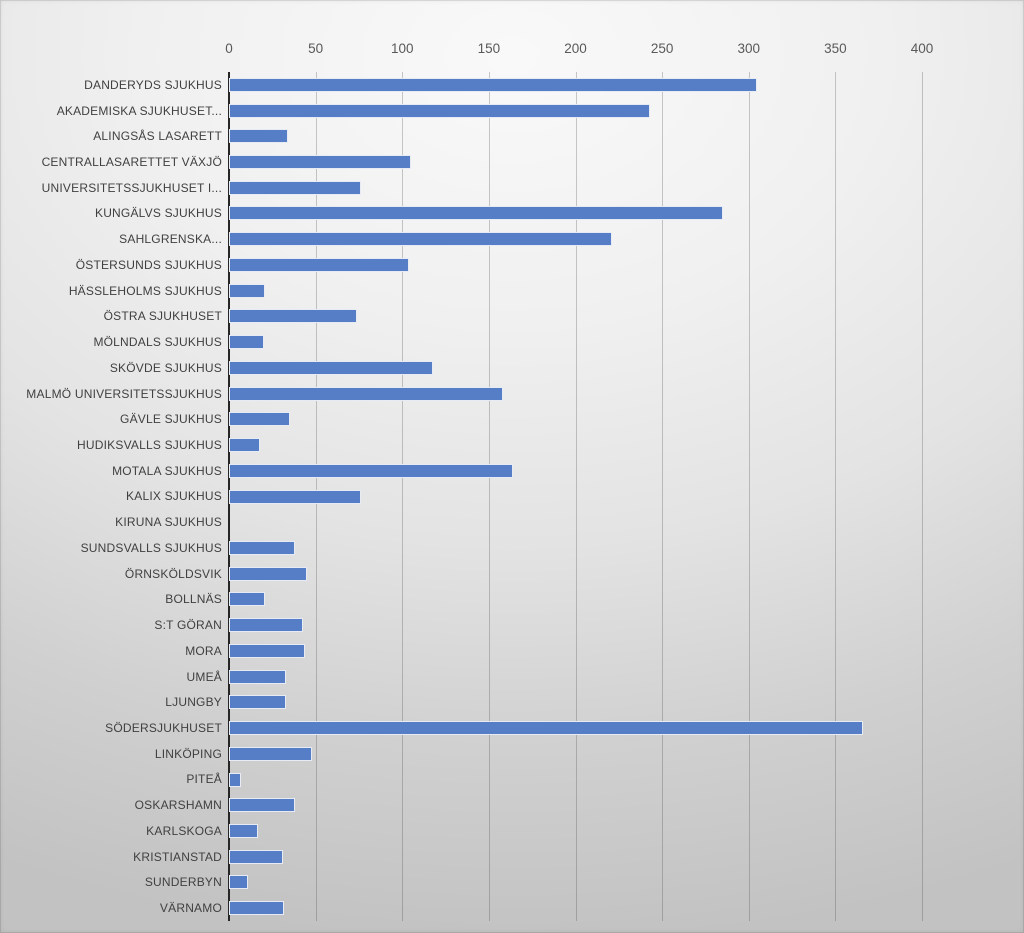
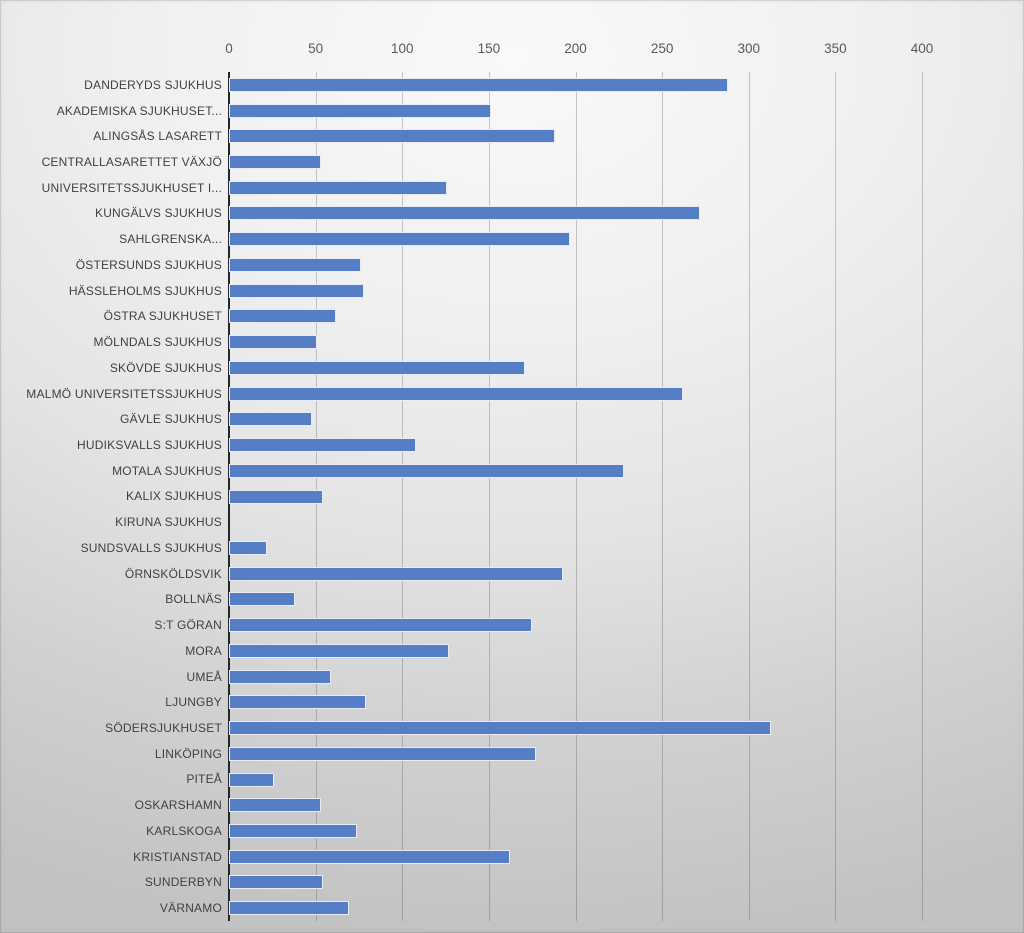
DANDERYDS SJUKHUS: 305 -> 288
AKADEMISKA SJUKHUSET...: 243 -> 151
ALINGSÅS LASARETT: 34 -> 188
CENTRALLASARETTET VÄXJÖ: 105 -> 53
UNIVERSITETSSJUKHUSET I...: 76 -> 126
KUNGÄLVS SJUKHUS: 285 -> 272
SAHLGRENSKA...: 221 -> 197
ÖSTERSUNDS SJUKHUS: 104 -> 76
HÄSSLEHOLMS SJUKHUS: 21 -> 78
ÖSTRA SJUKHUSET: 74 -> 62
MÖLNDALS SJUKHUS: 20 -> 51
SKÖVDE SJUKHUS: 118 -> 171
MALMÖ UNIVERSITETSSJUKHUS: 158 -> 262
GÄVLE SJUKHUS: 35 -> 48
HUDIKSVALLS SJUKHUS: 18 -> 108
MOTALA SJUKHUS: 164 -> 228
KALIX SJUKHUS: 76 -> 54
SUNDSVALLS SJUKHUS: 38 -> 22
ÖRNSKÖLDSVIK: 45 -> 193
BOLLNÄS: 21 -> 38
S:T GÖRAN: 43 -> 175
MORA: 44 -> 127
UMEÅ: 33 -> 59
LJUNGBY: 33 -> 79
SÖDERSJUKHUSET: 366 -> 313
LINKÖPING: 48 -> 177
PITEÅ: 7 -> 26
OSKARSHAMN: 38 -> 53
KARLSKOGA: 17 -> 74
KRISTIANSTAD: 31 -> 162
SUNDERBYN: 11 -> 54
VÄRNAMO: 32 -> 69
